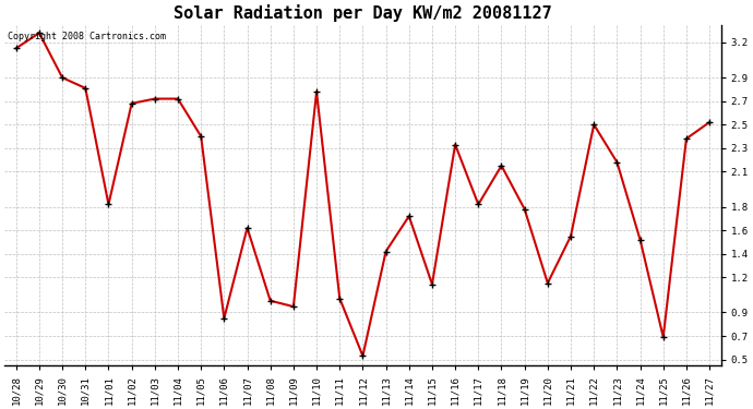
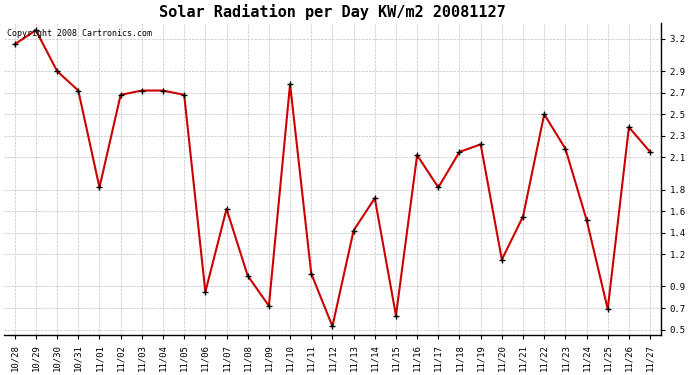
10/31: 2.81 -> 2.72
11/05: 2.40 -> 2.68
11/09: 0.95 -> 0.72
11/15: 1.14 -> 0.63
11/16: 2.33 -> 2.12
11/19: 1.78 -> 2.22
11/27: 2.52 -> 2.15
